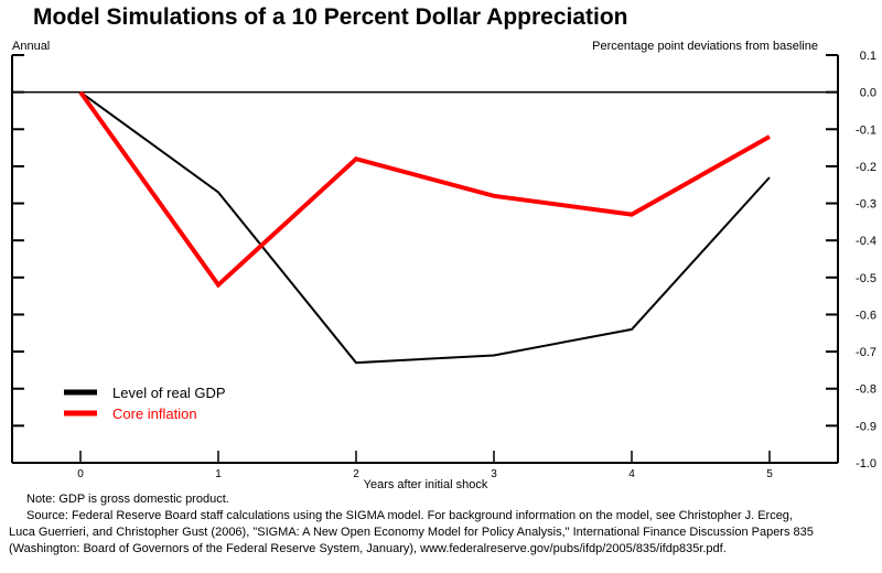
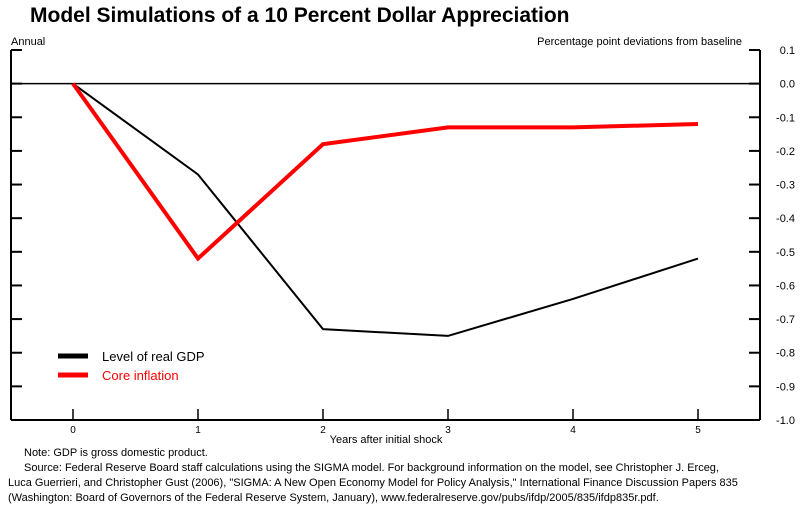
Level of real GDP/3: -0.71 -> -0.75
Core inflation/3: -0.28 -> -0.13
Core inflation/4: -0.33 -> -0.13
Level of real GDP/5: -0.23 -> -0.52
